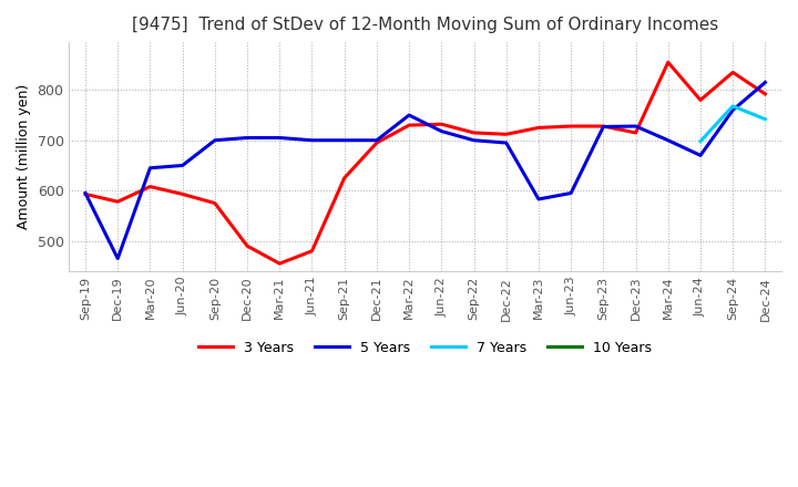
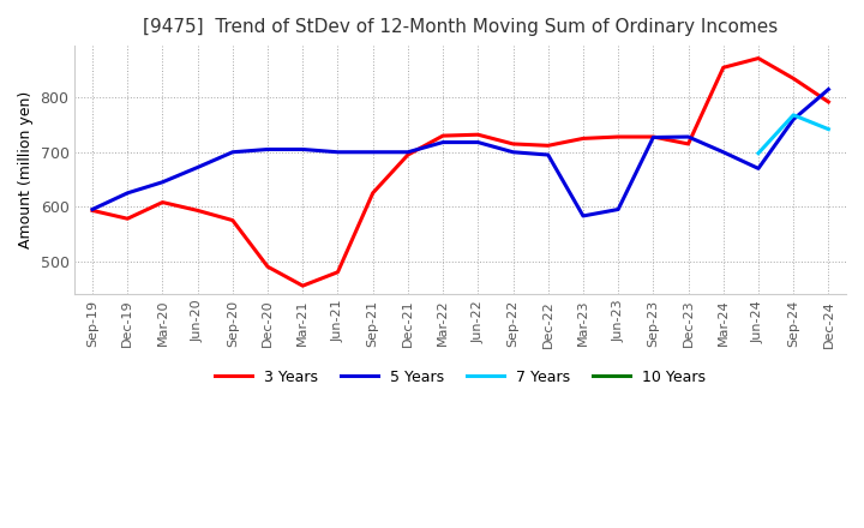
5 Years/Dec-19: 465 -> 625
5 Years/Jun-20: 650 -> 672
5 Years/Mar-22: 750 -> 718
3 Years/Jun-24: 780 -> 872
